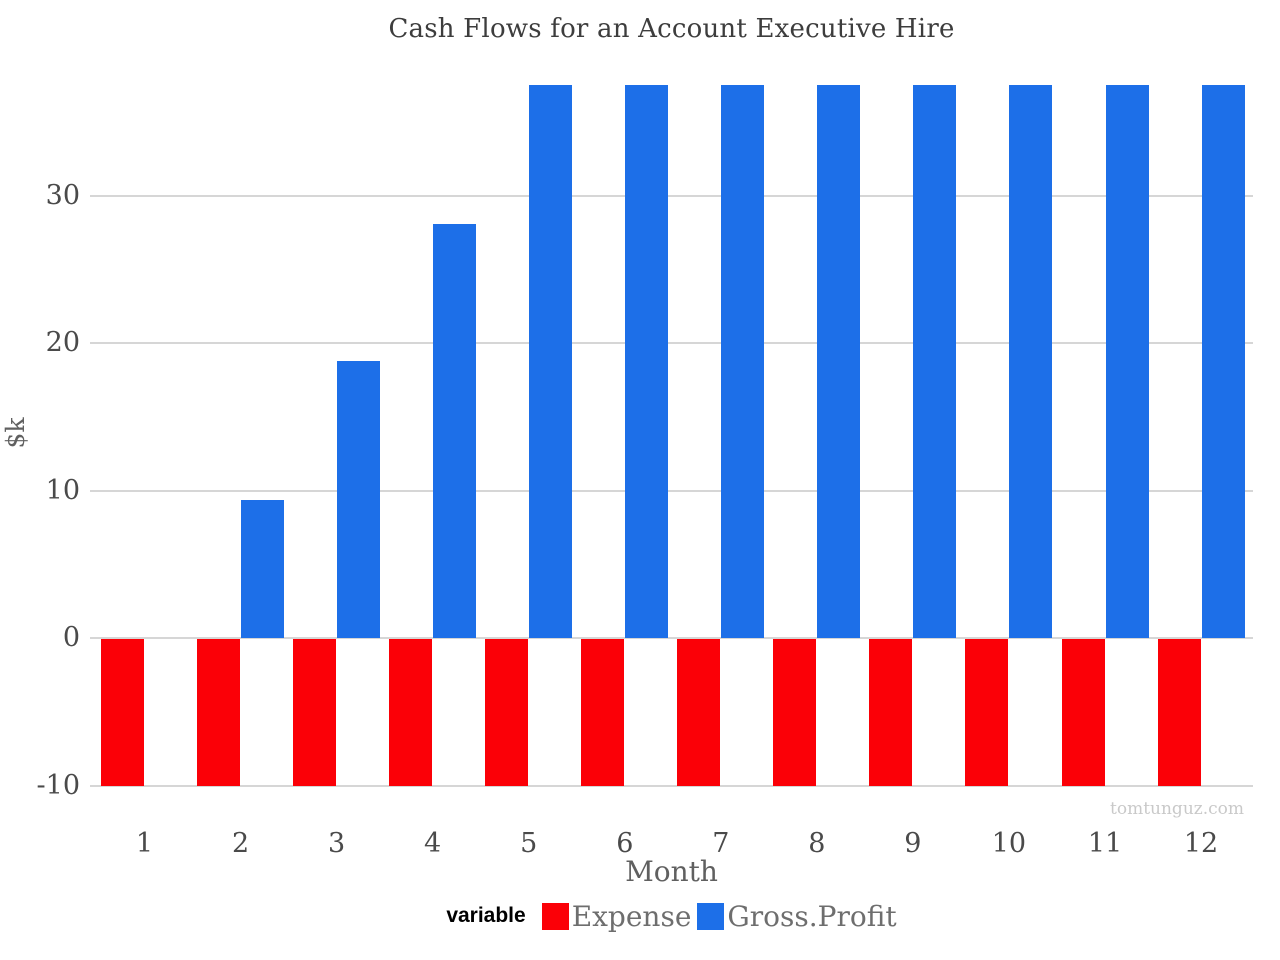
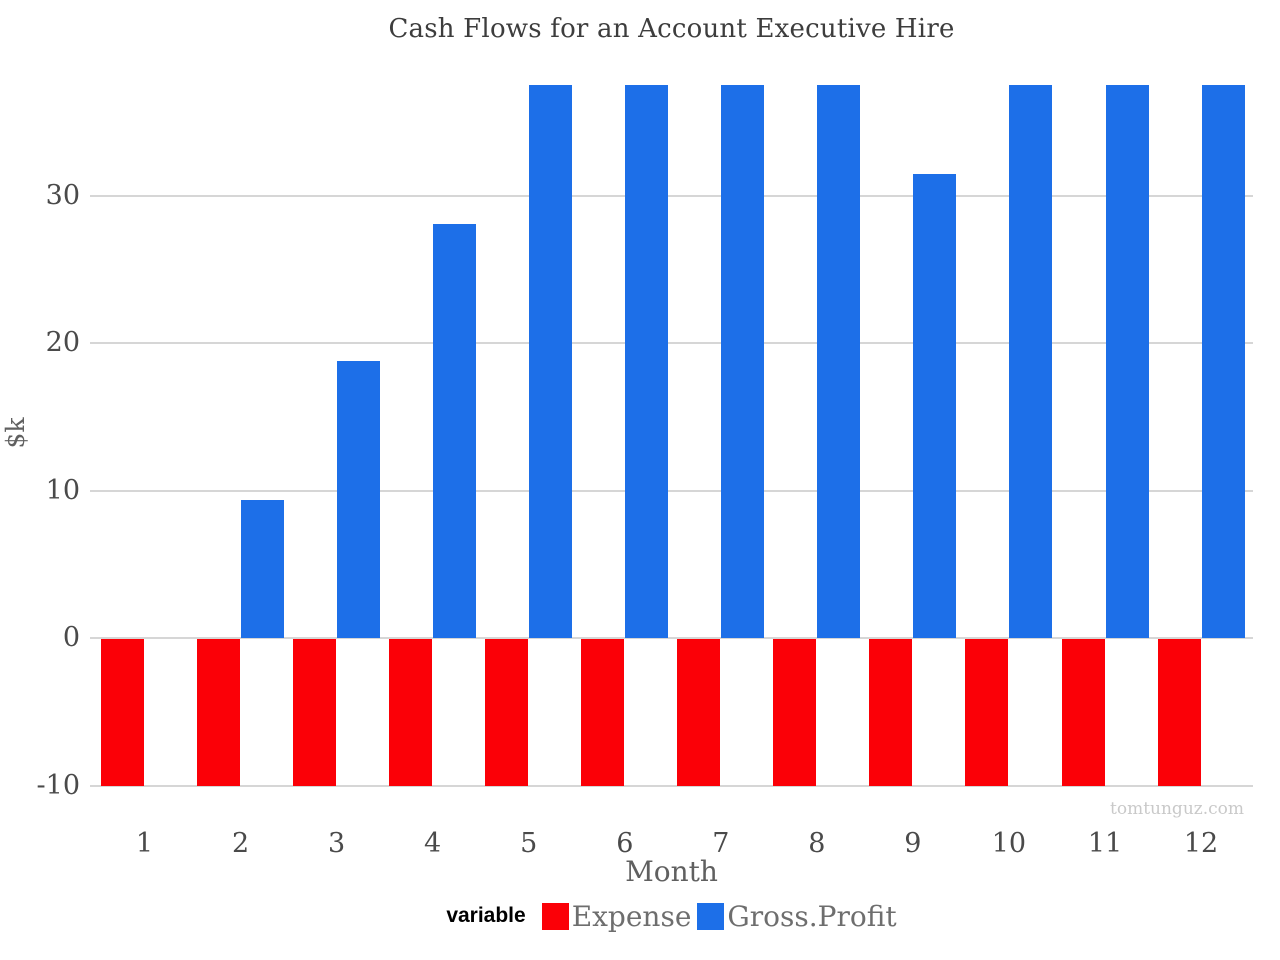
Gross.Profit/9: 37.5 -> 31.5
